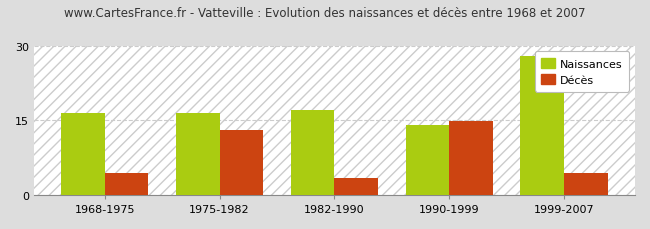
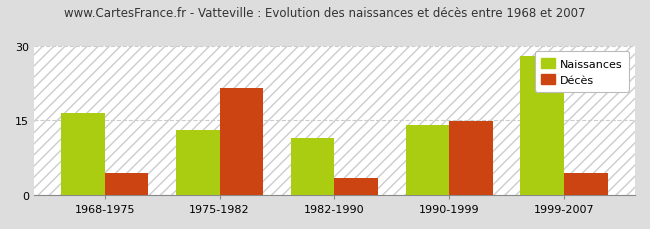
Naissances/1975-1982: 16.5 -> 13.0
Décès/1975-1982: 13.0 -> 21.5
Naissances/1982-1990: 17.0 -> 11.5
